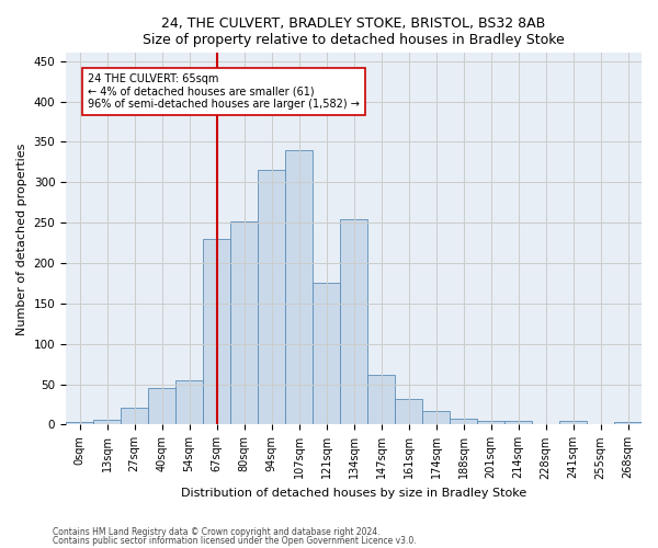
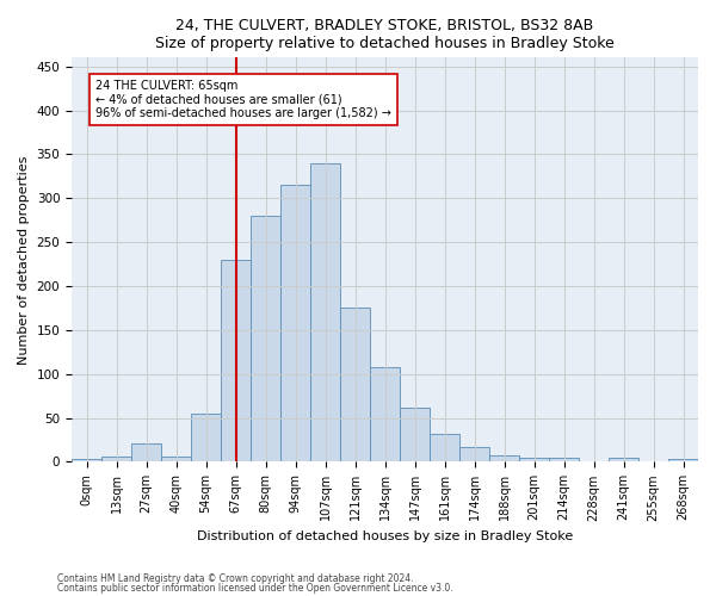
40sqm: 46 -> 6
80sqm: 252 -> 280
134sqm: 254 -> 108
